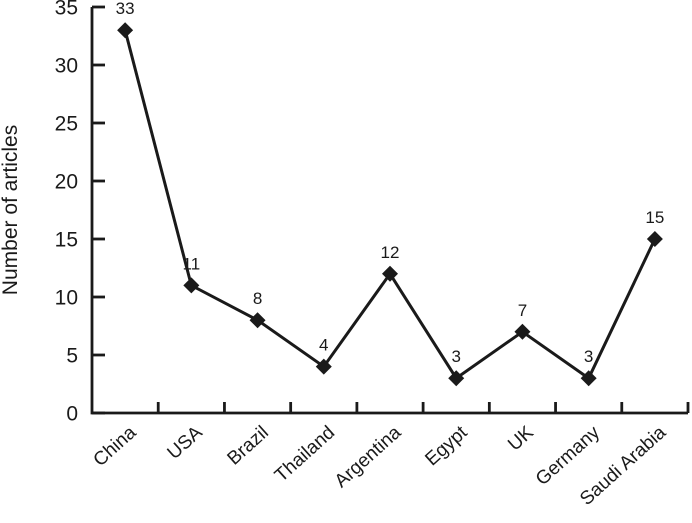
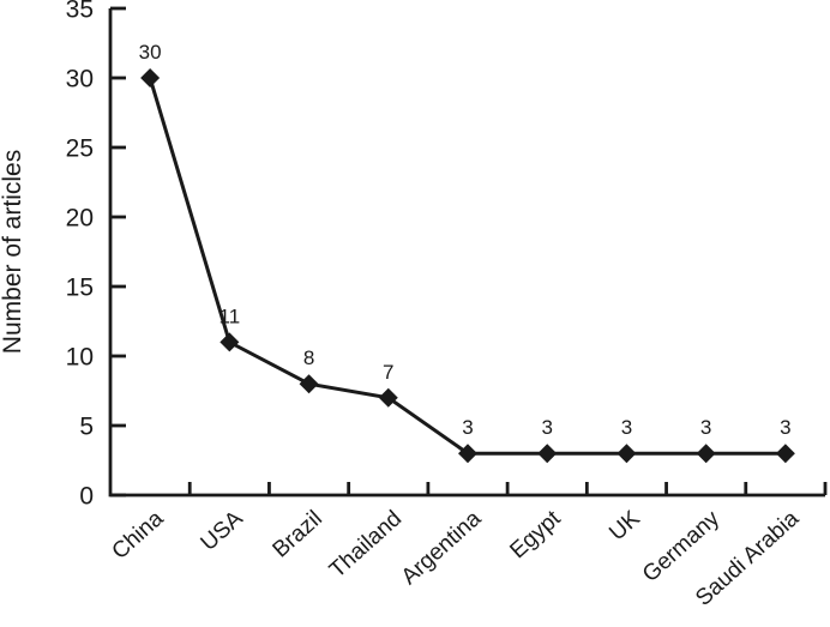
China: 33 -> 30
Thailand: 4 -> 7
Argentina: 12 -> 3
UK: 7 -> 3
Saudi Arabia: 15 -> 3
